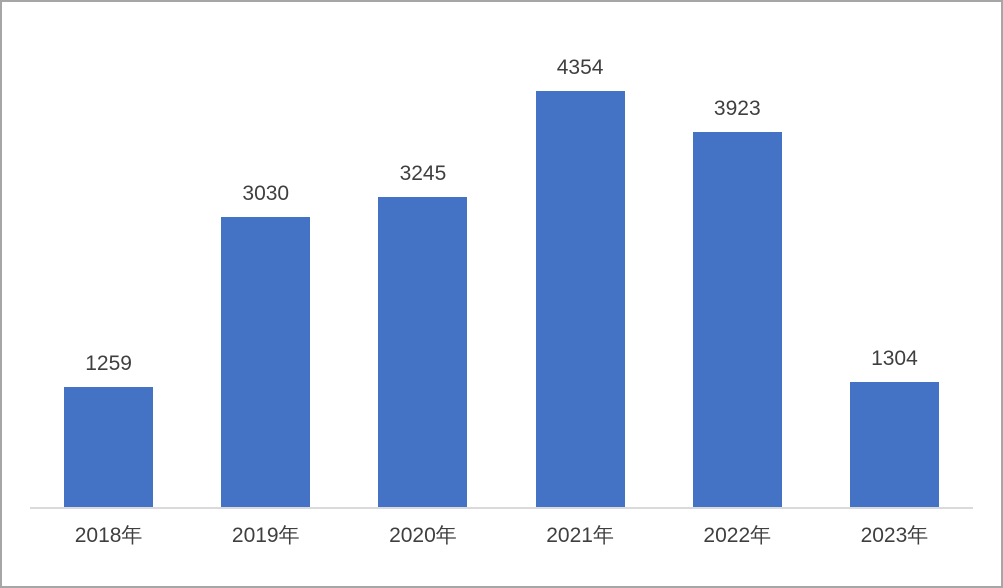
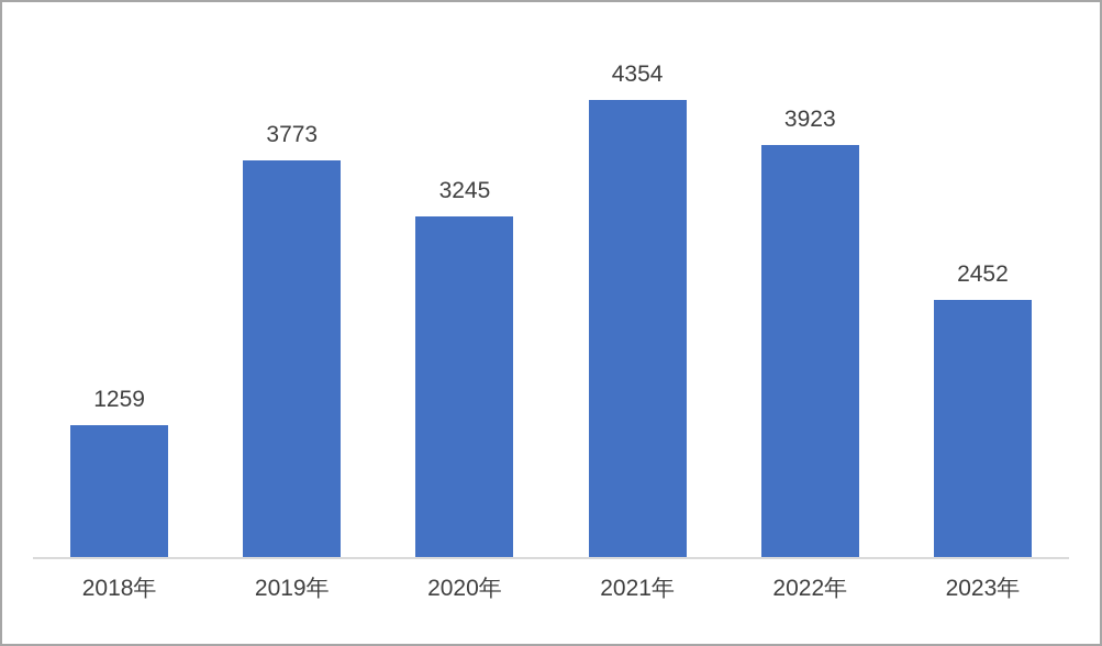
2019年: 3030 -> 3773
2023年: 1304 -> 2452
